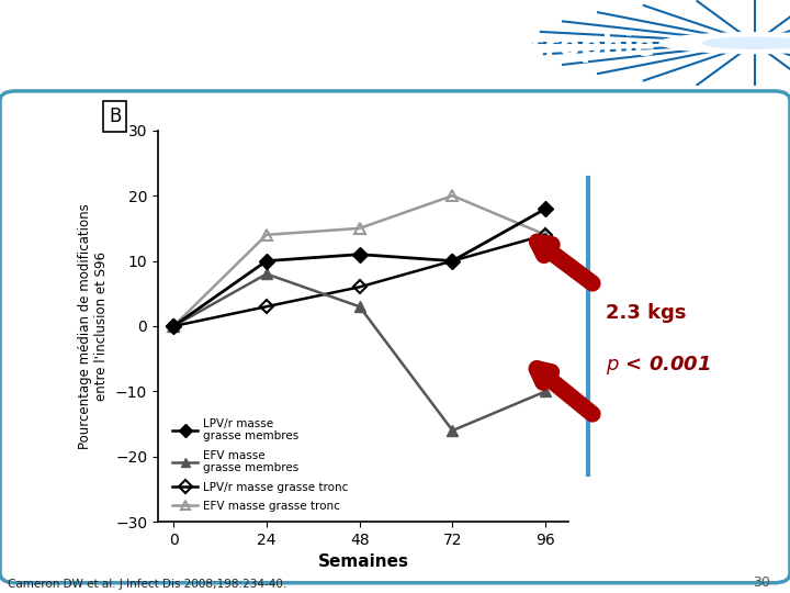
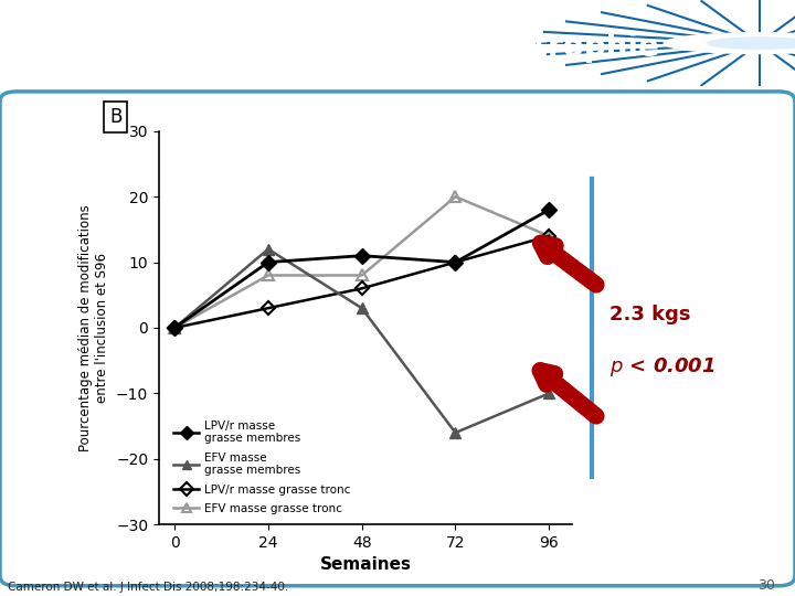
EFV masse grasse membres/24: 8 -> 12
EFV masse grasse tronc/24: 14 -> 8
EFV masse grasse tronc/48: 15 -> 8
